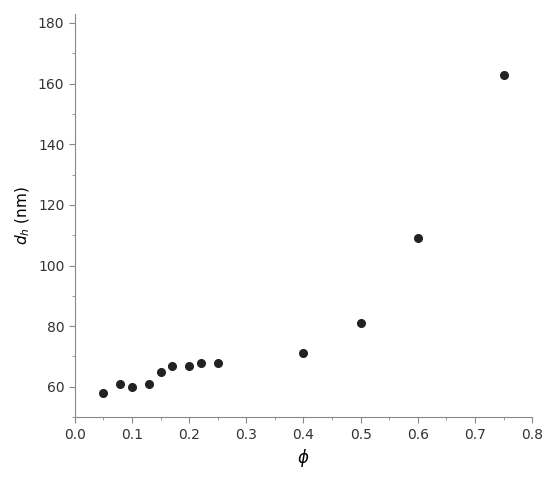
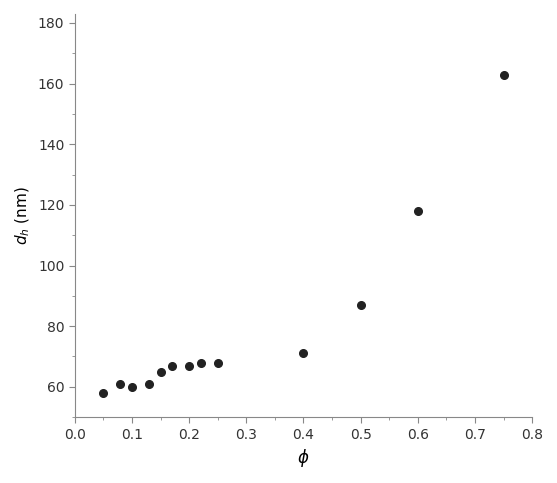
0.5: 81 -> 87
0.6: 109 -> 118
